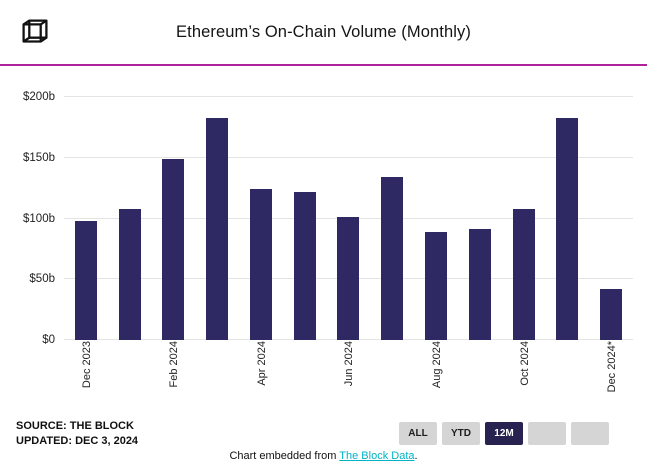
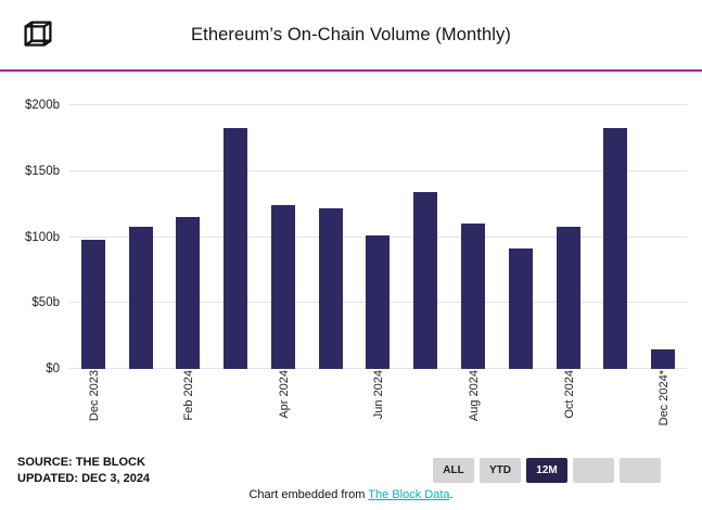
Feb 2024: $149b -> $115b
Aug 2024: $89b -> $110b
Dec 2024*: $42b -> $15b
